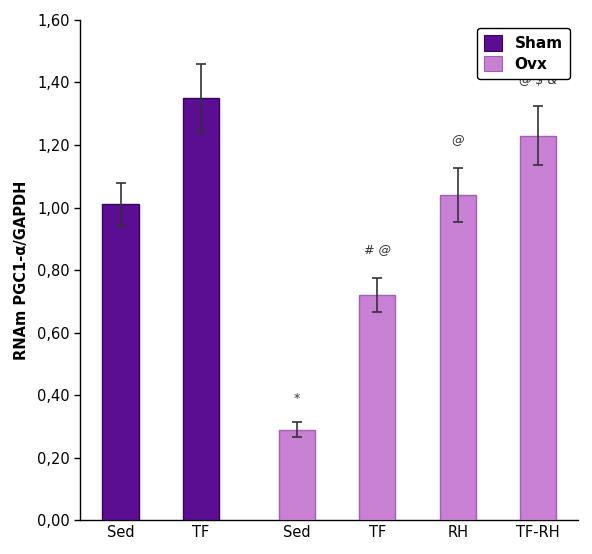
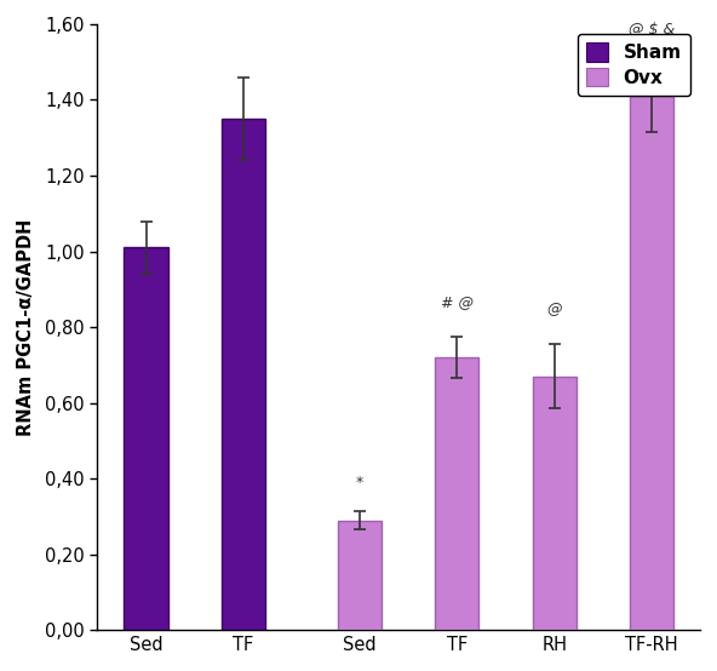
RH: 1,04 -> 0,67
TF-RH: 1,23 -> 1,41
